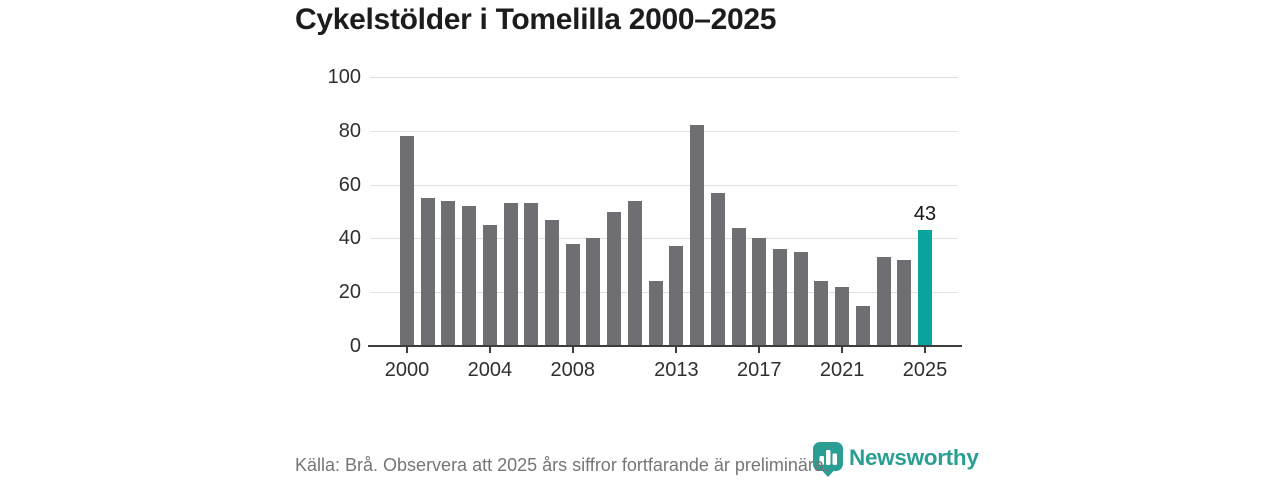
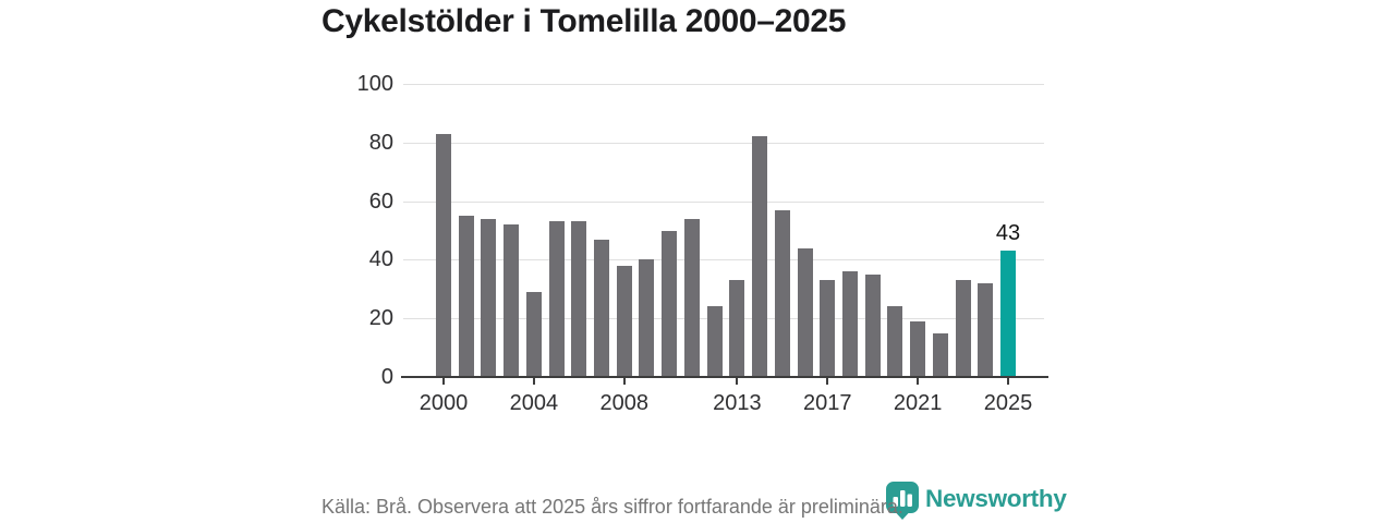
2000: 78 -> 83
2004: 45 -> 29
2013: 37 -> 33
2017: 40 -> 33
2021: 22 -> 19
